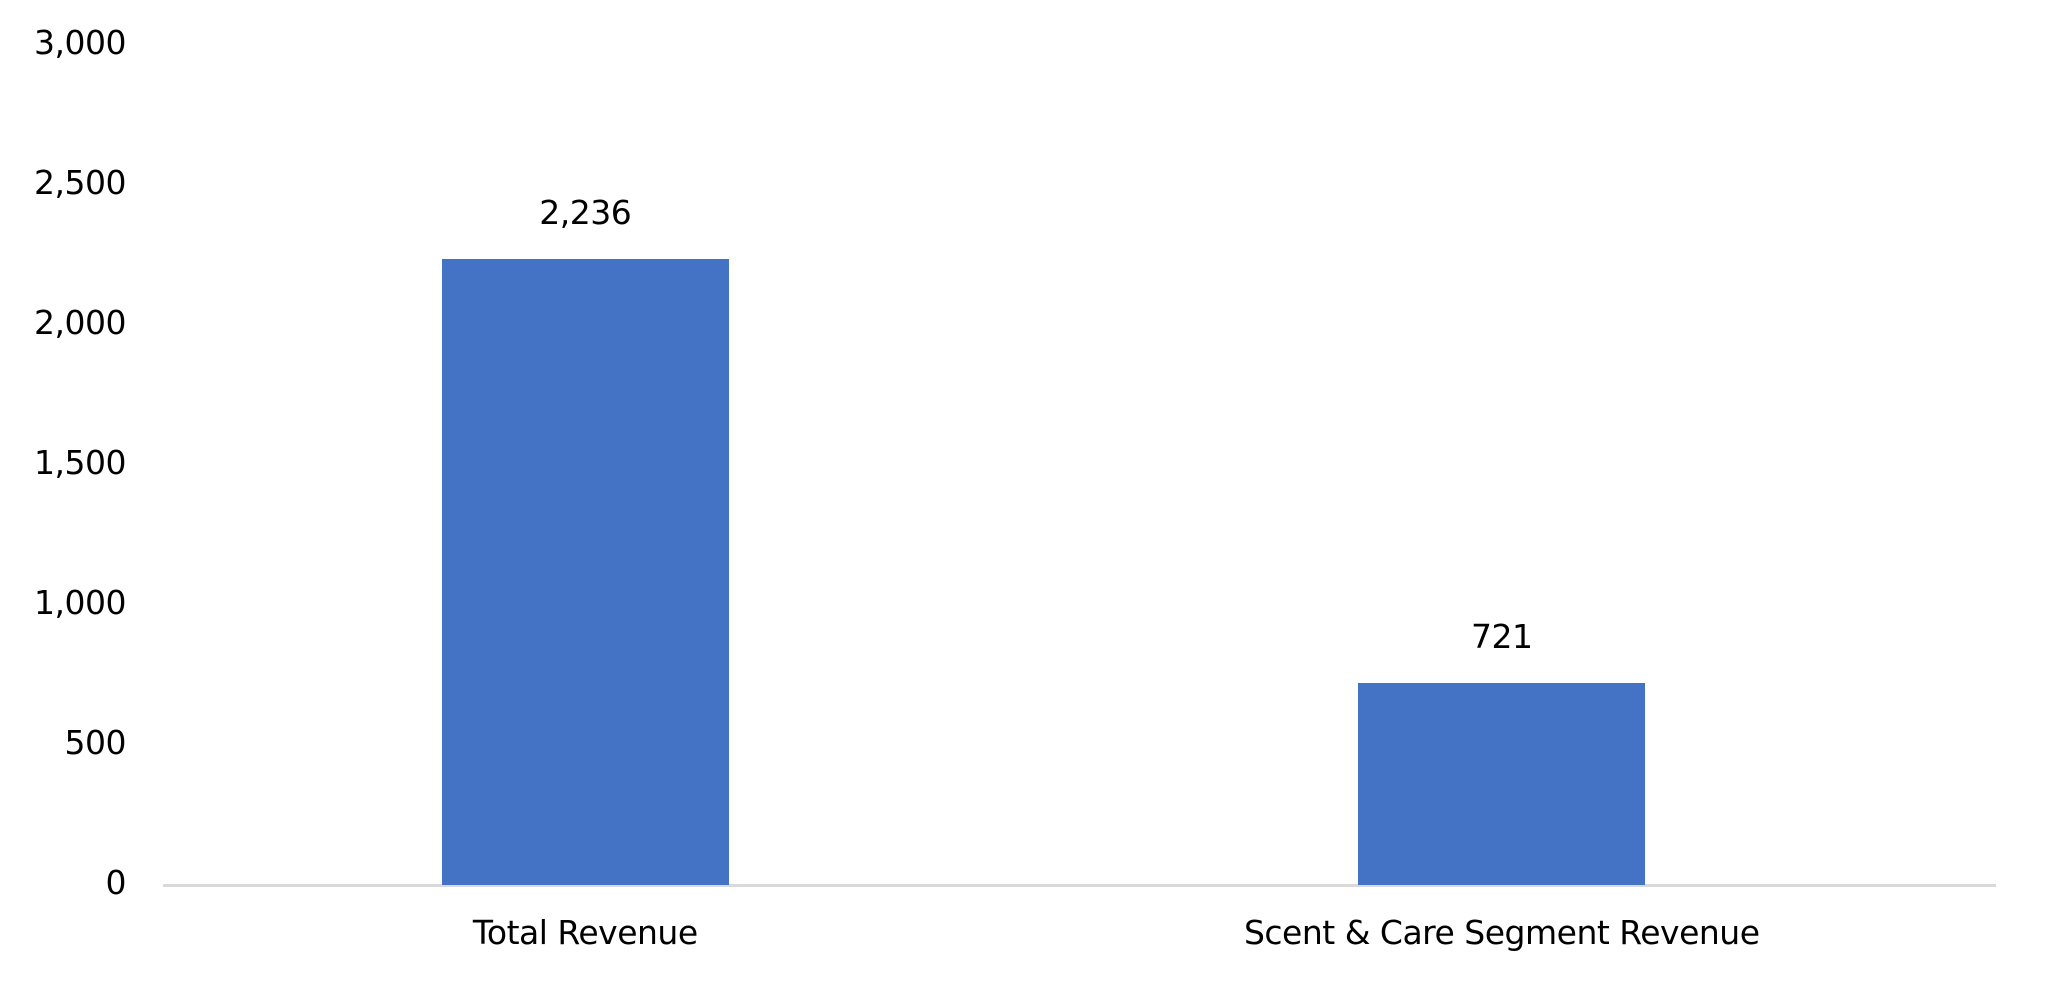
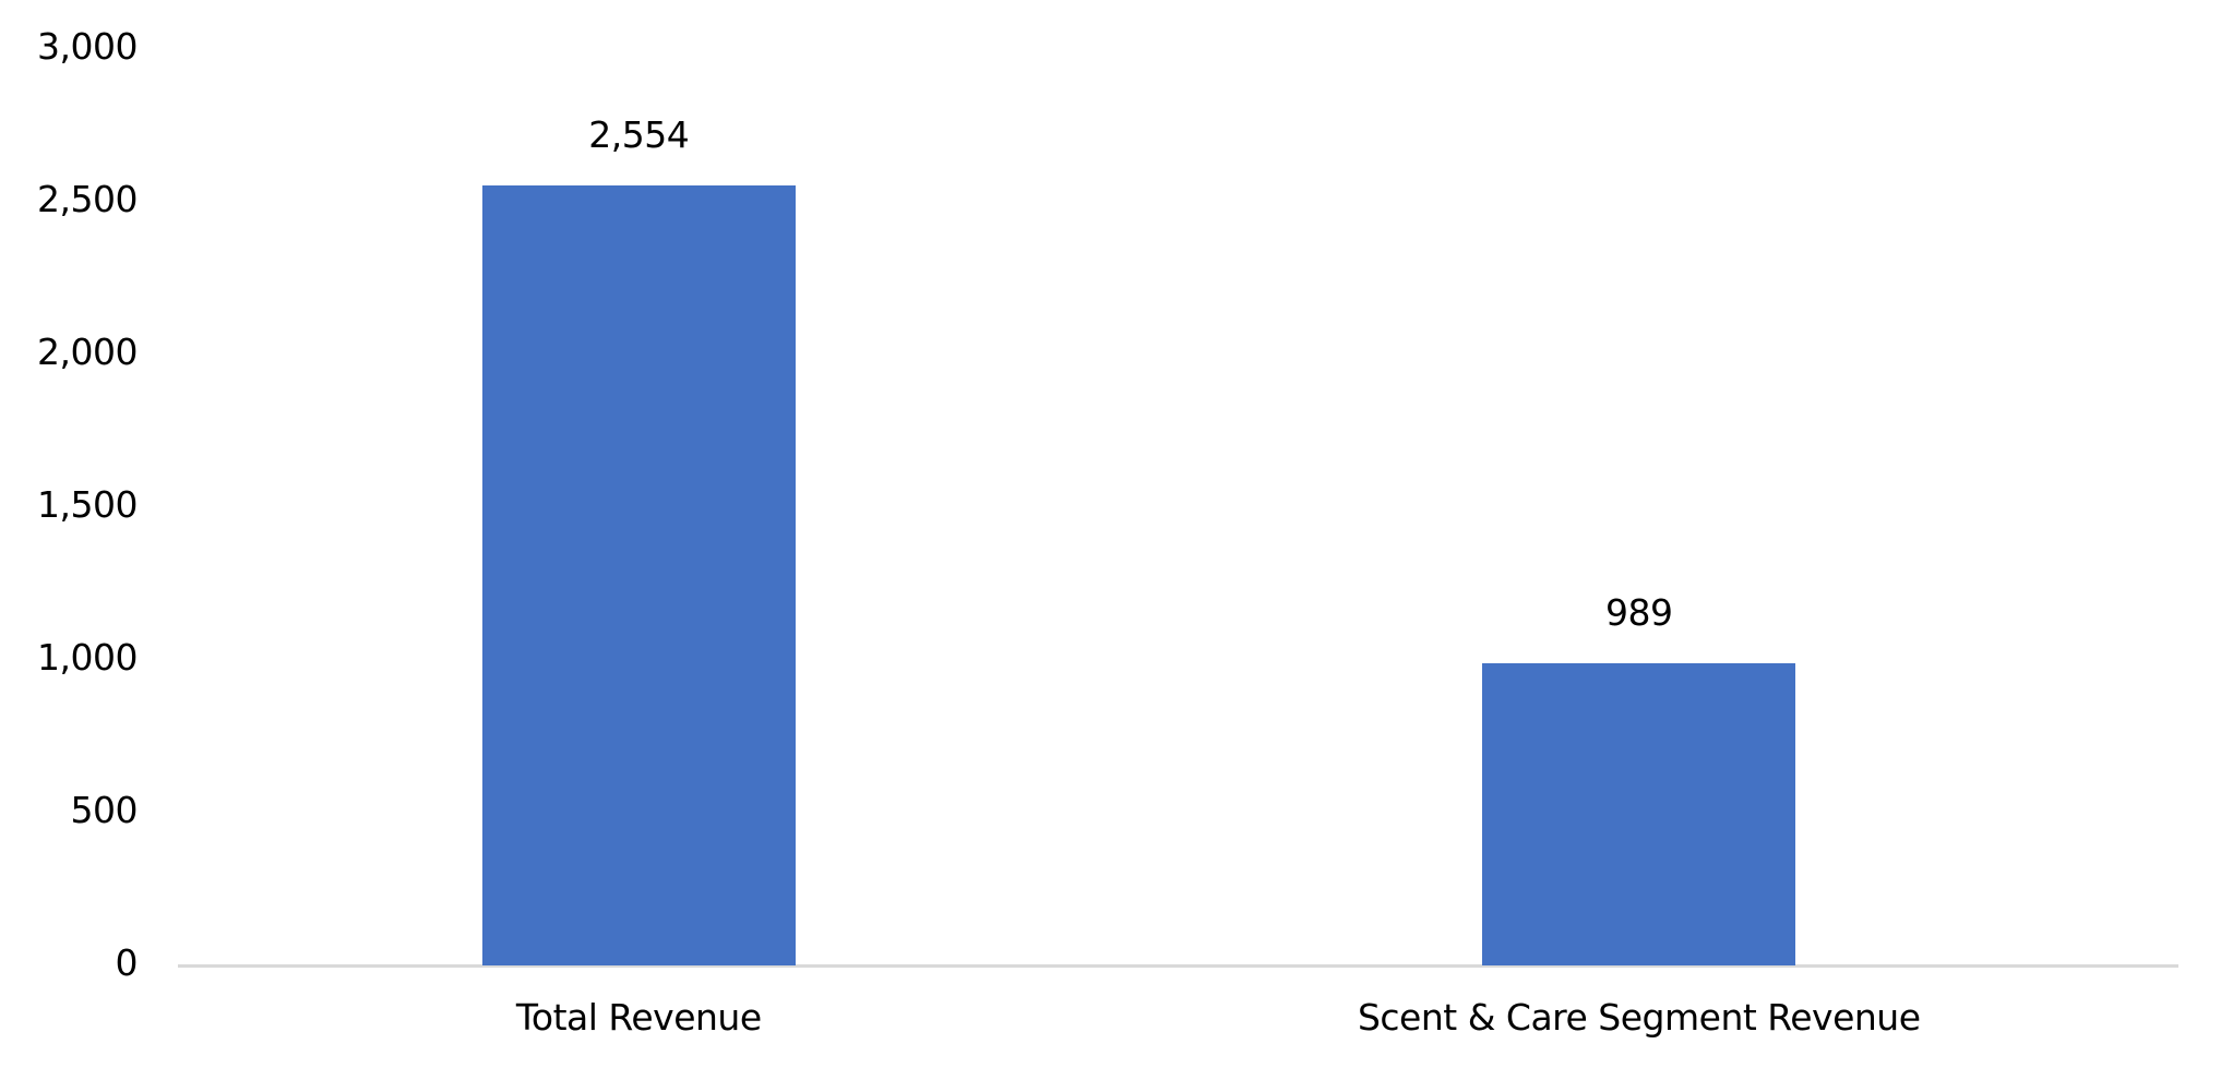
Total Revenue: 2,236 -> 2,554
Scent & Care Segment Revenue: 721 -> 989
